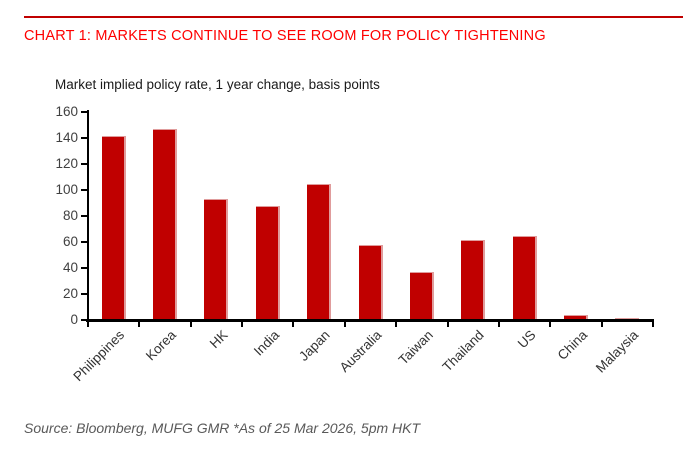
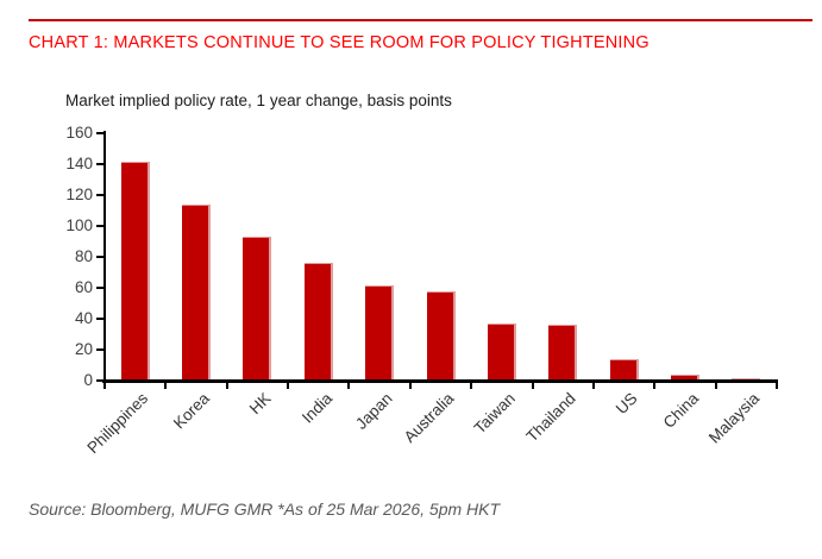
Korea: 146 -> 113
India: 87 -> 75
Japan: 104 -> 61
Thailand: 61 -> 35
US: 64 -> 13
